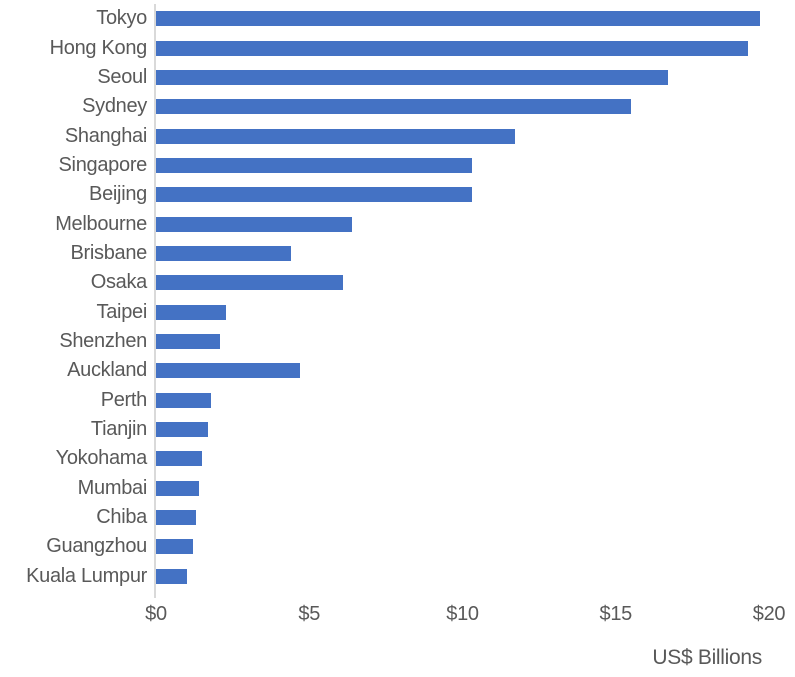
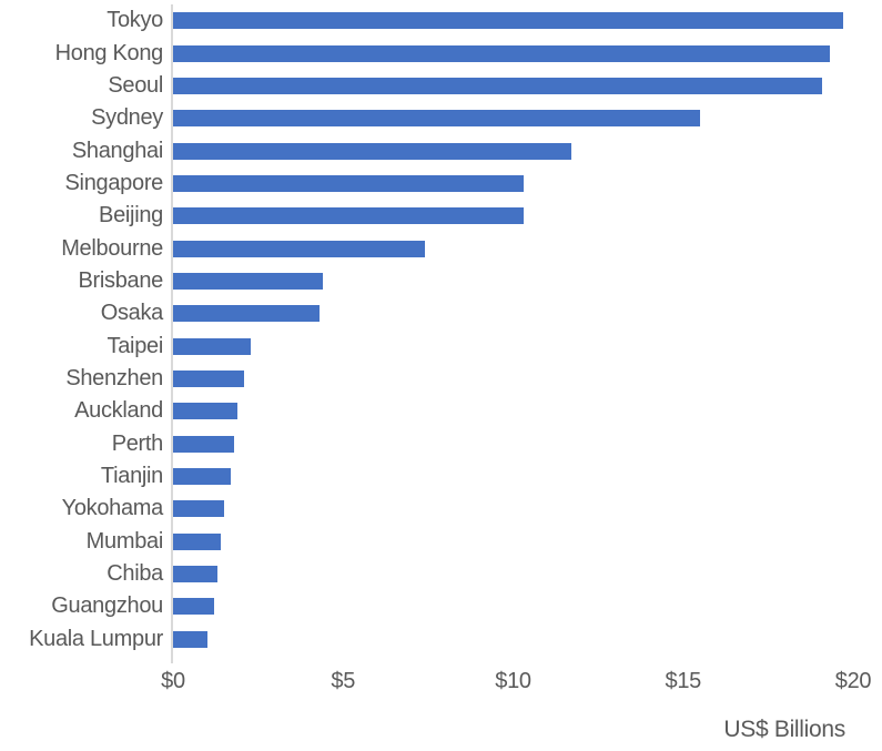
Seoul: $16.7 -> $19.1
Melbourne: $6.4 -> $7.4
Osaka: $6.1 -> $4.3
Auckland: $4.7 -> $1.9
